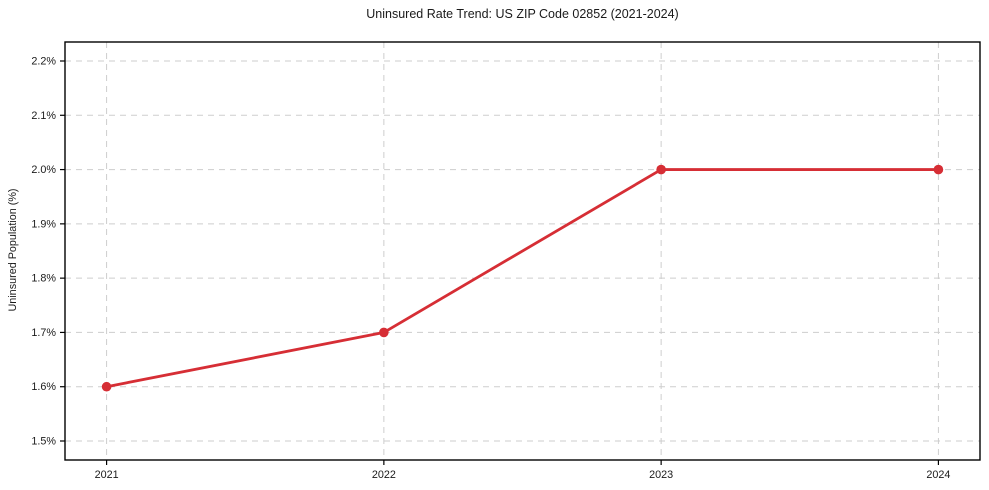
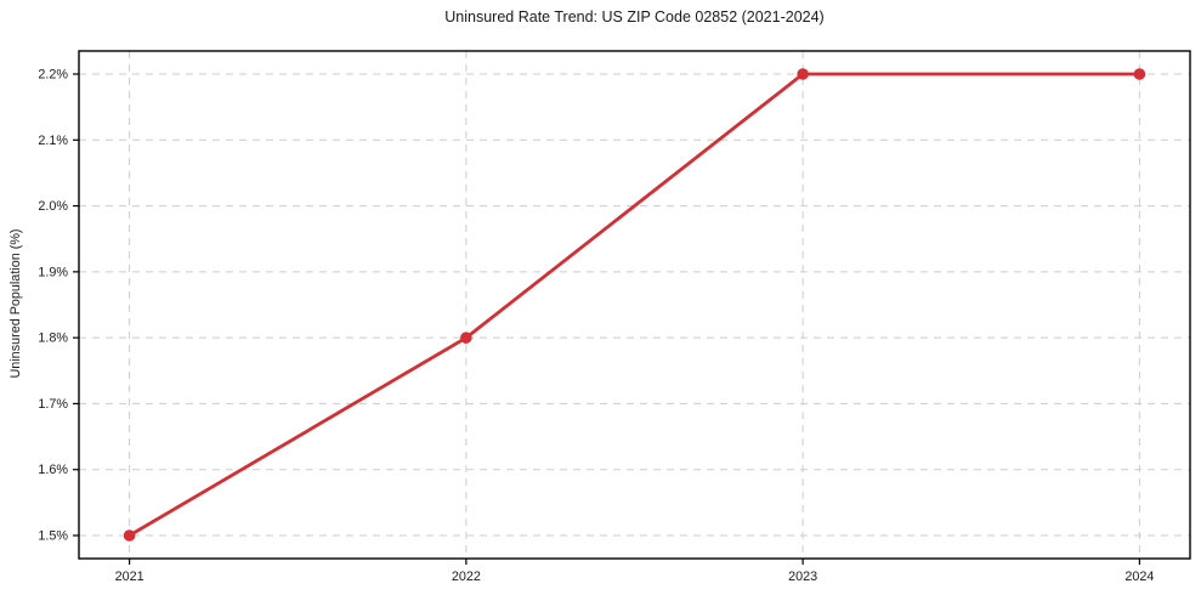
2021: 1.6% -> 1.5%
2022: 1.7% -> 1.8%
2023: 2.0% -> 2.2%
2024: 2.0% -> 2.2%
